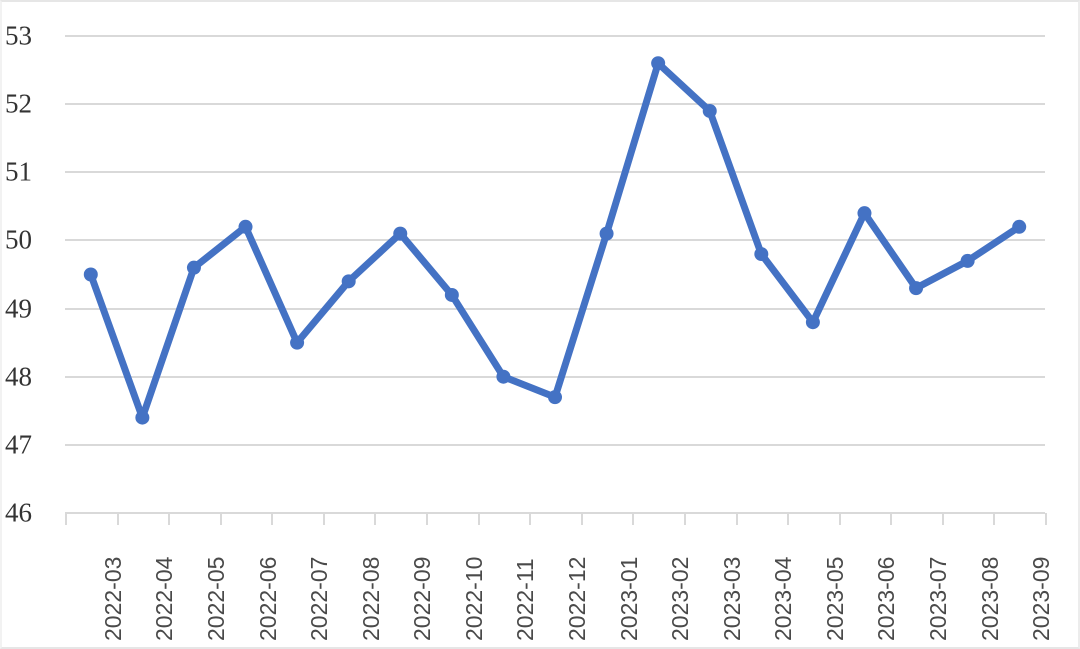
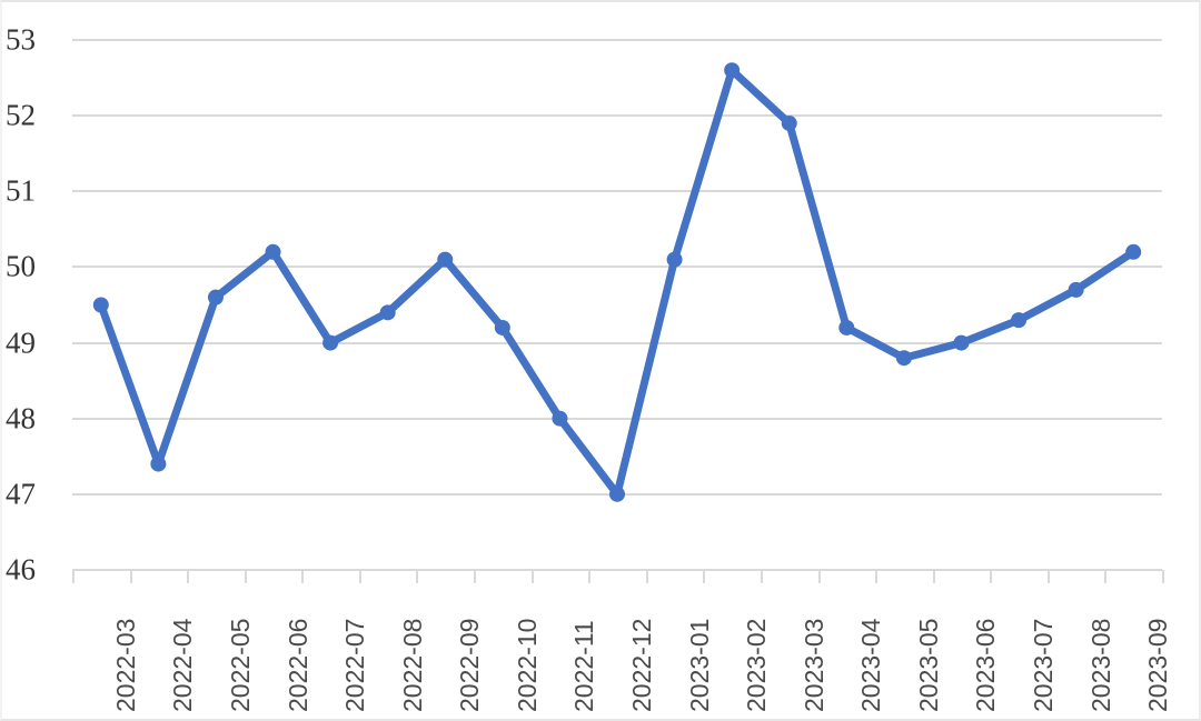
2022-07: 48.5 -> 49.0
2022-12: 47.7 -> 47.0
2023-04: 49.8 -> 49.2
2023-06: 50.4 -> 49.0
